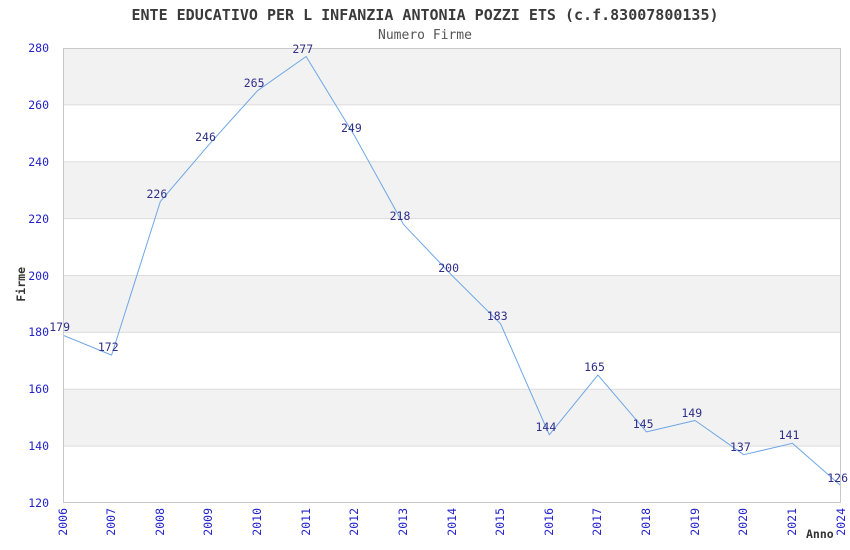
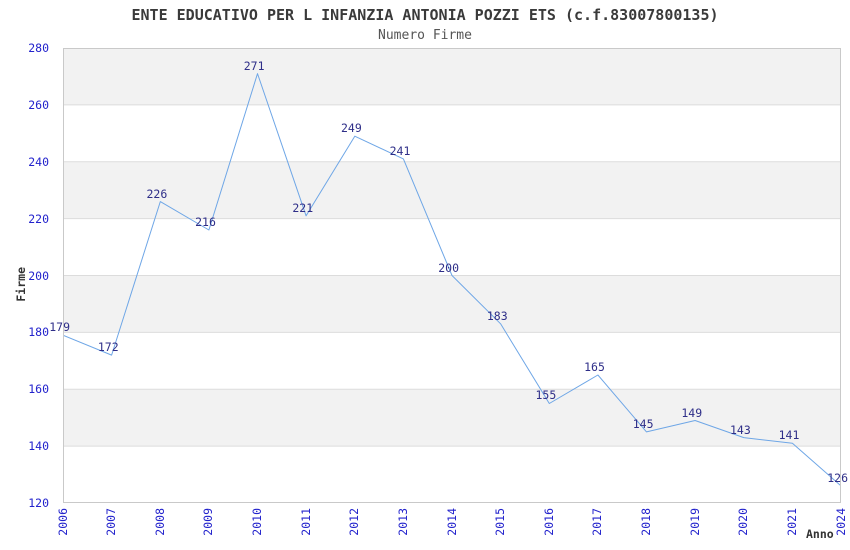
2009: 246 -> 216
2010: 265 -> 271
2011: 277 -> 221
2013: 218 -> 241
2016: 144 -> 155
2020: 137 -> 143
